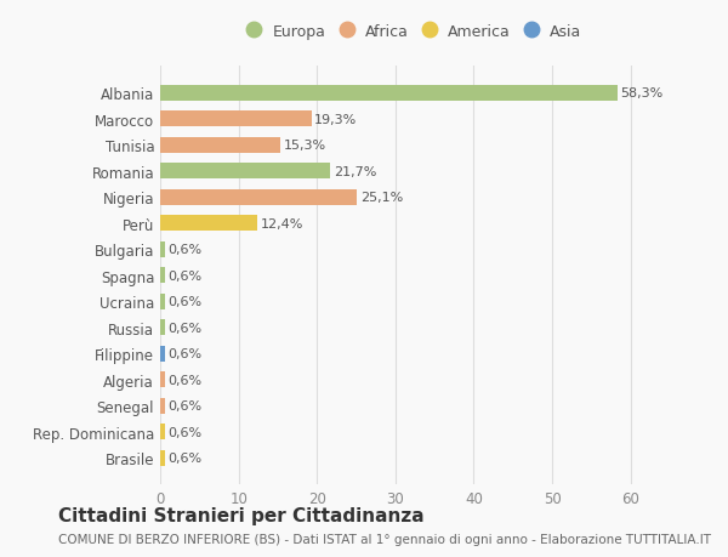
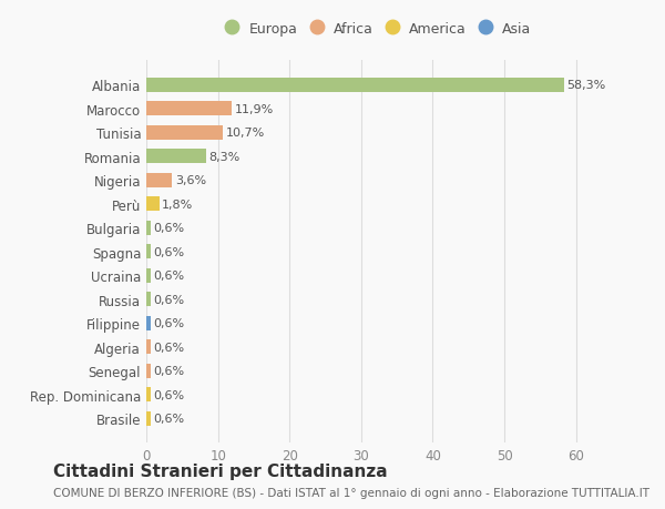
Marocco: 19,3% -> 11,9%
Tunisia: 15,3% -> 10,7%
Romania: 21,7% -> 8,3%
Nigeria: 25,1% -> 3,6%
Perù: 12,4% -> 1,8%
